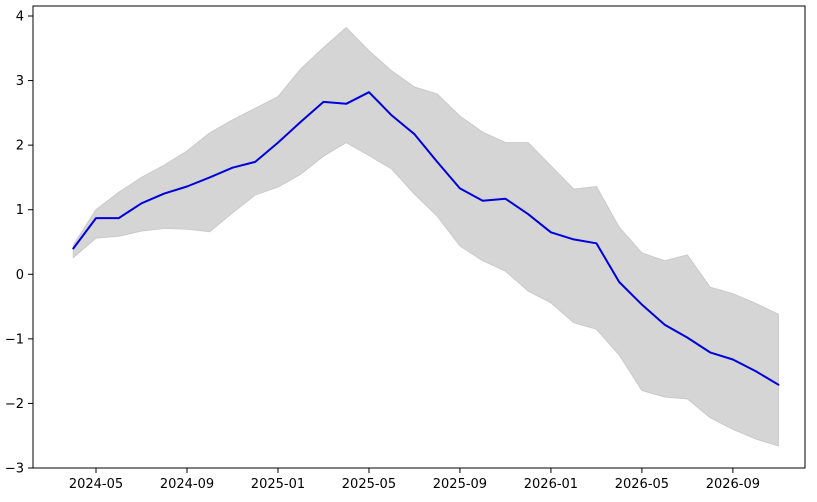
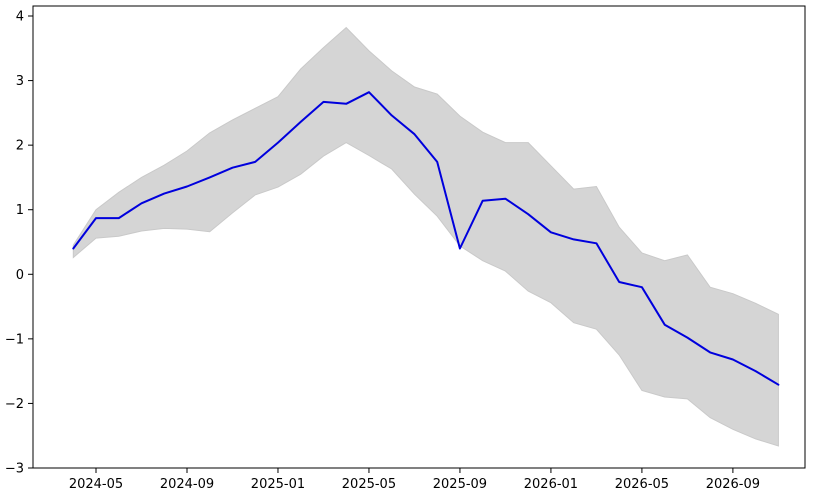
2025-09: 1.3 -> 0.4
2026-05: -0.5 -> -0.2
